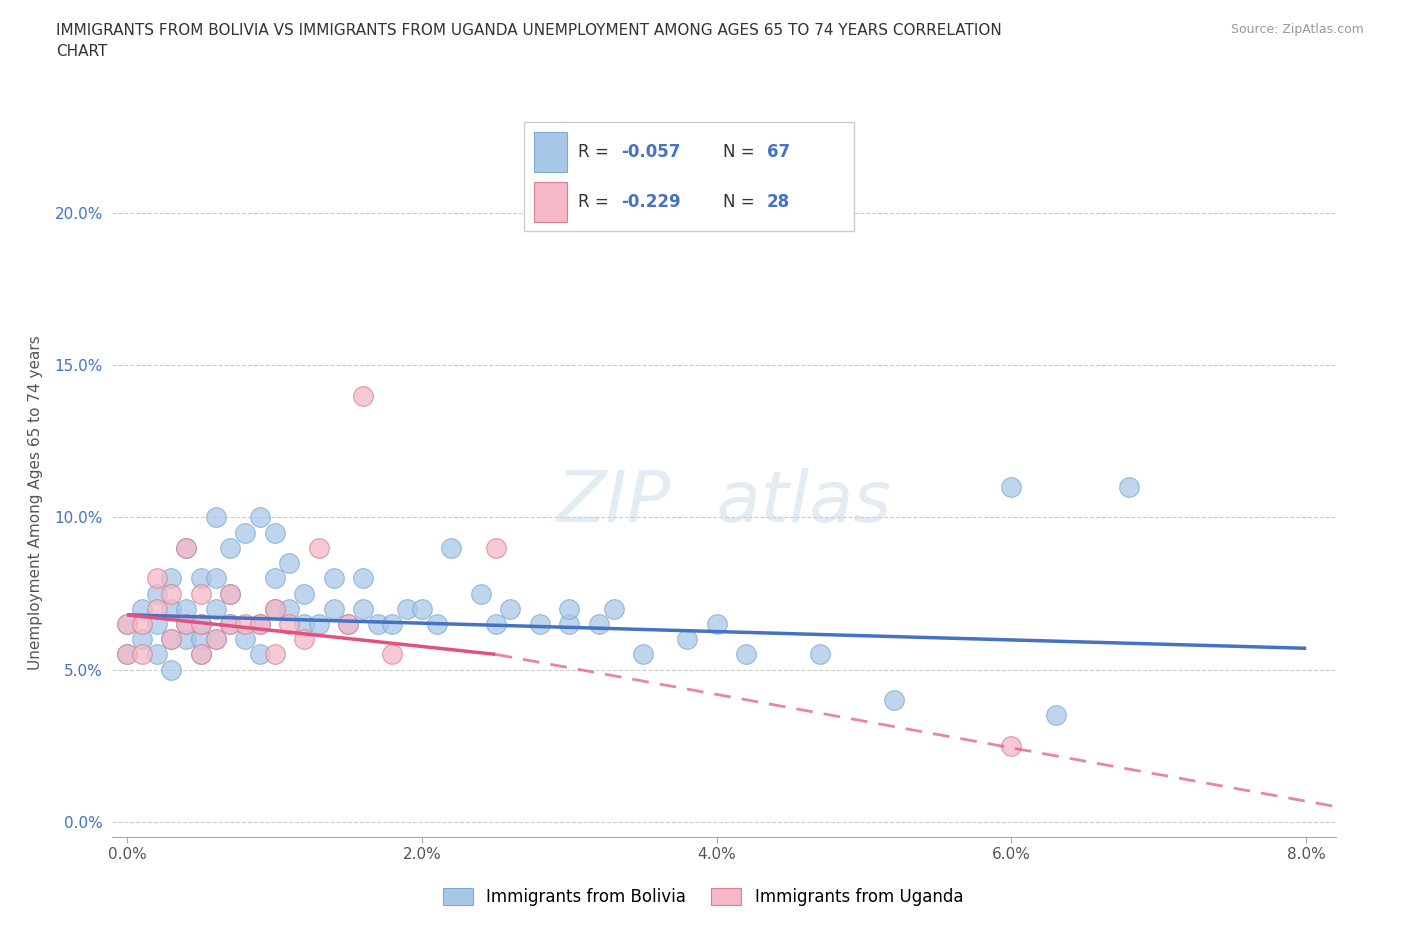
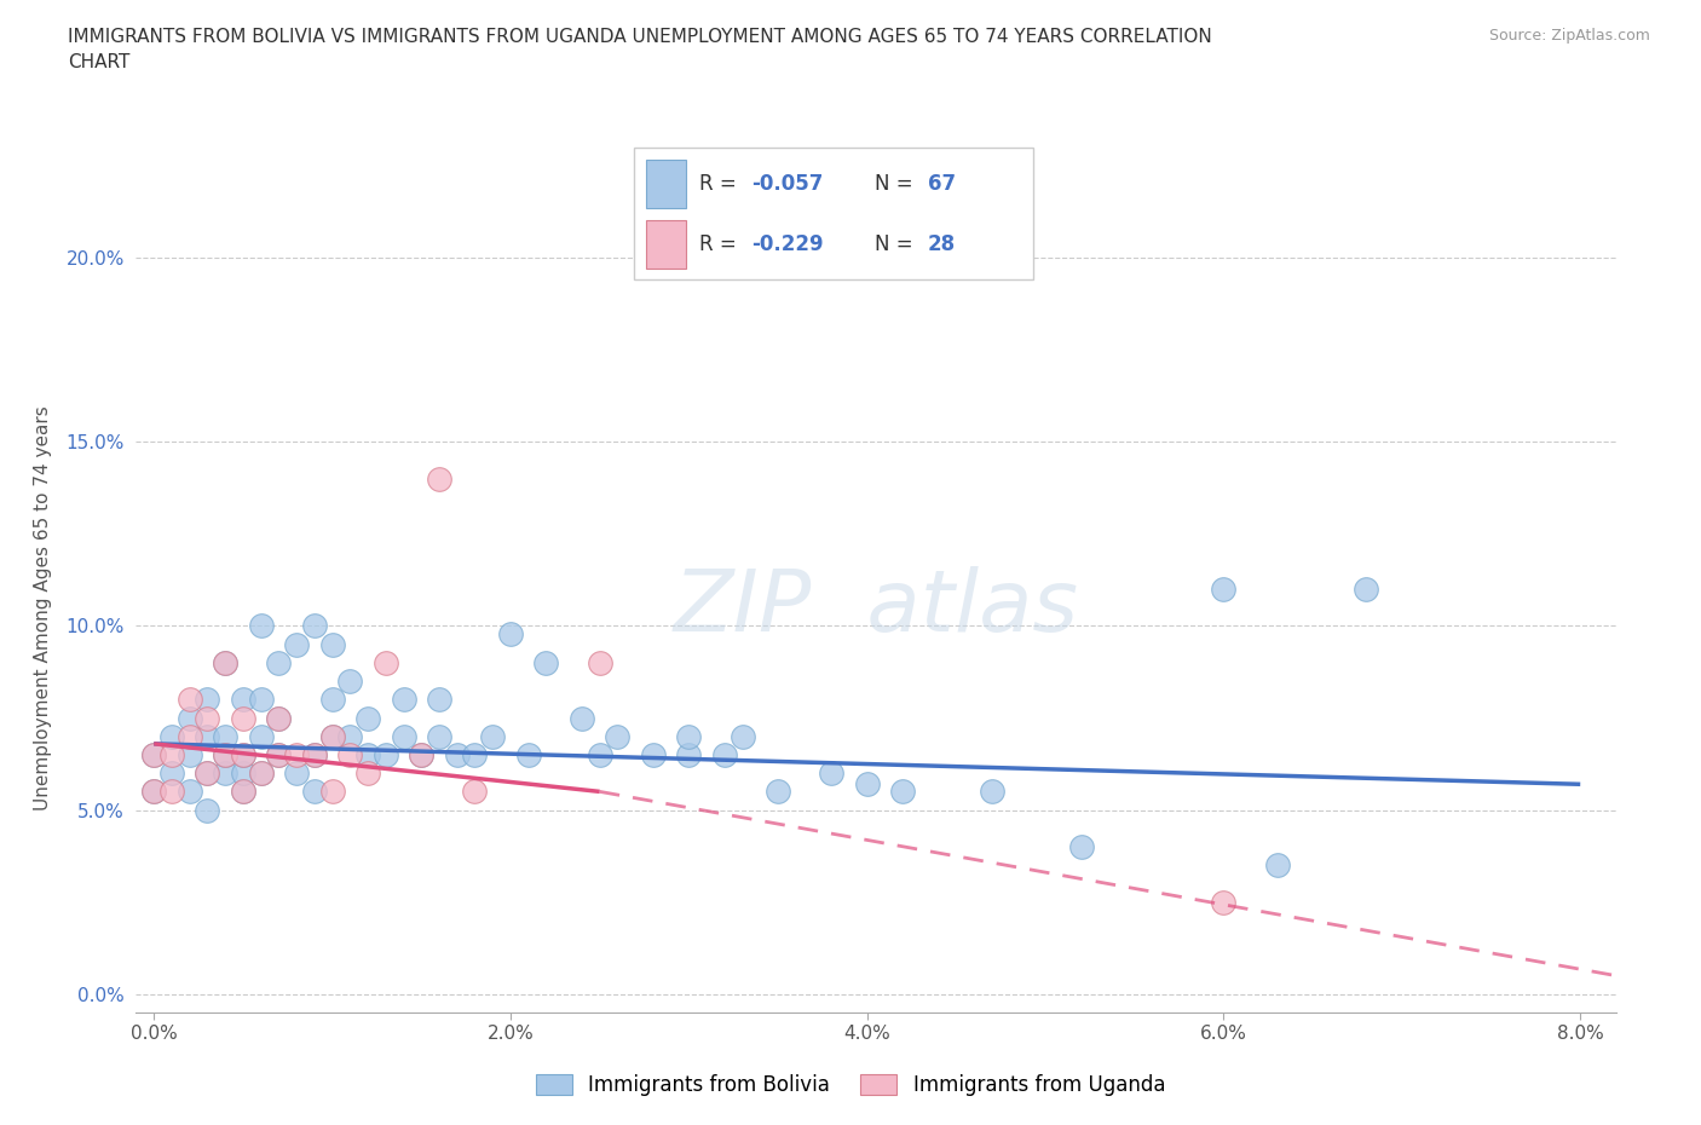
Immigrants from Bolivia/2.0%: 7.0% -> 9.8%
Immigrants from Bolivia/4.0%: 6.5% -> 5.7%
